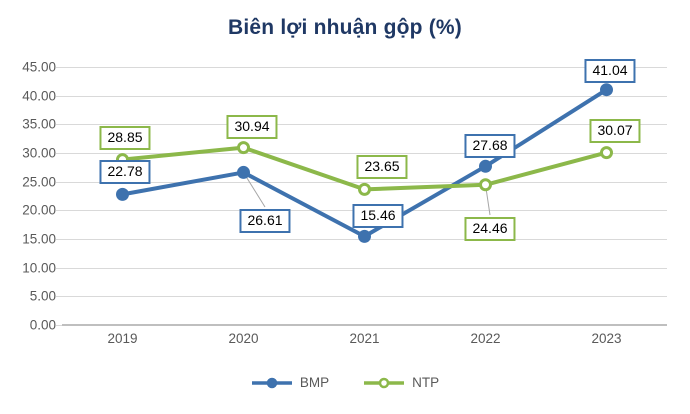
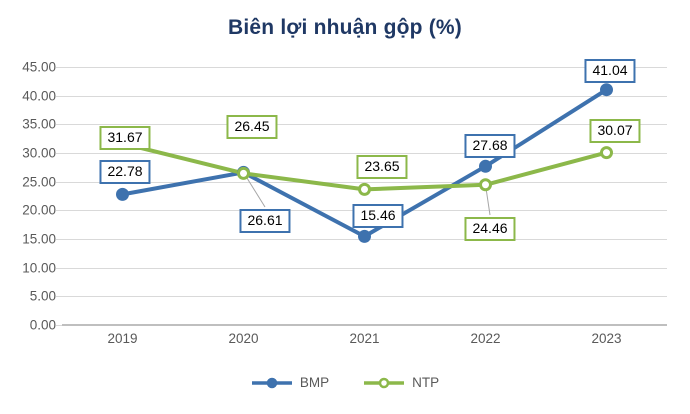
NTP/2019: 28.85 -> 31.67
NTP/2020: 30.94 -> 26.45
